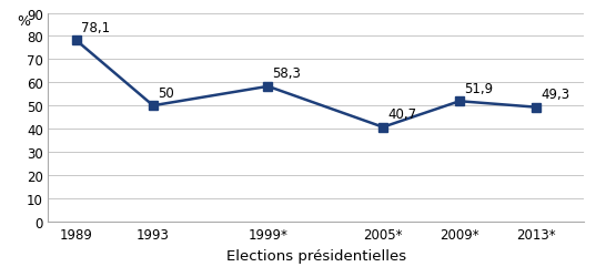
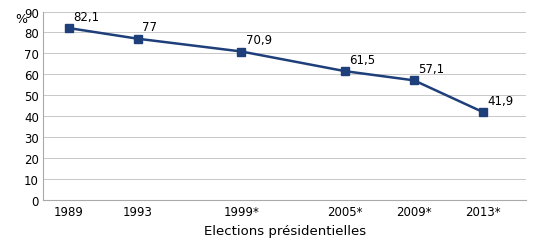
1989: 78,1 -> 82,1
1993: 50 -> 77
1999*: 58,3 -> 70,9
2005*: 40,7 -> 61,5
2009*: 51,9 -> 57,1
2013*: 49,3 -> 41,9
